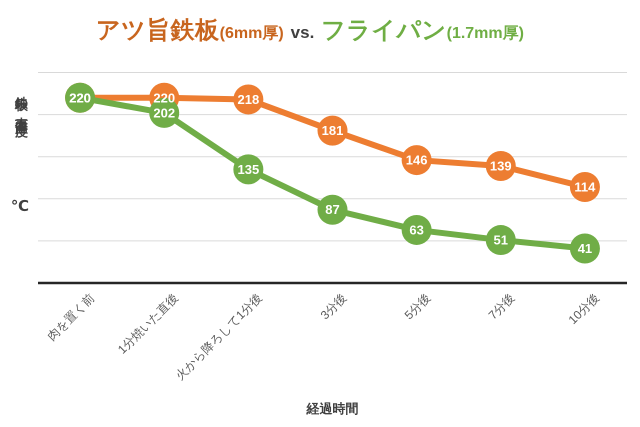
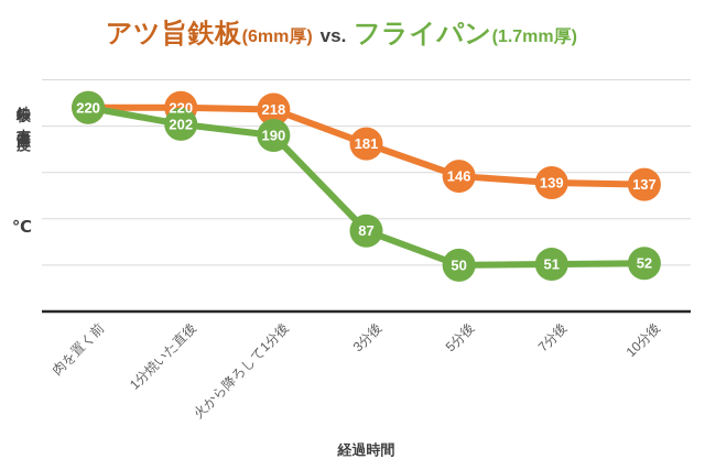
フライパン(1.7mm厚)/火から降ろして1分後: 135 -> 190
フライパン(1.7mm厚)/5分後: 63 -> 50
アツ旨鉄板(6mm厚)/10分後: 114 -> 137
フライパン(1.7mm厚)/10分後: 41 -> 52
